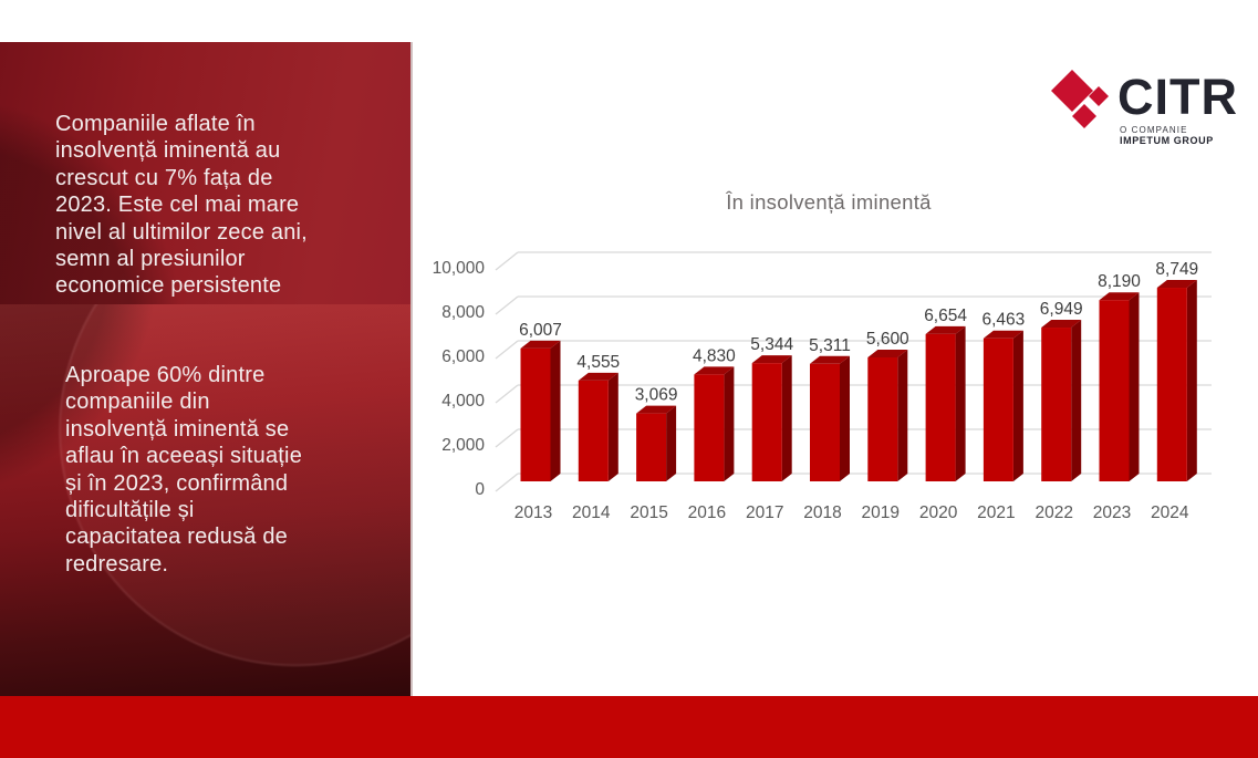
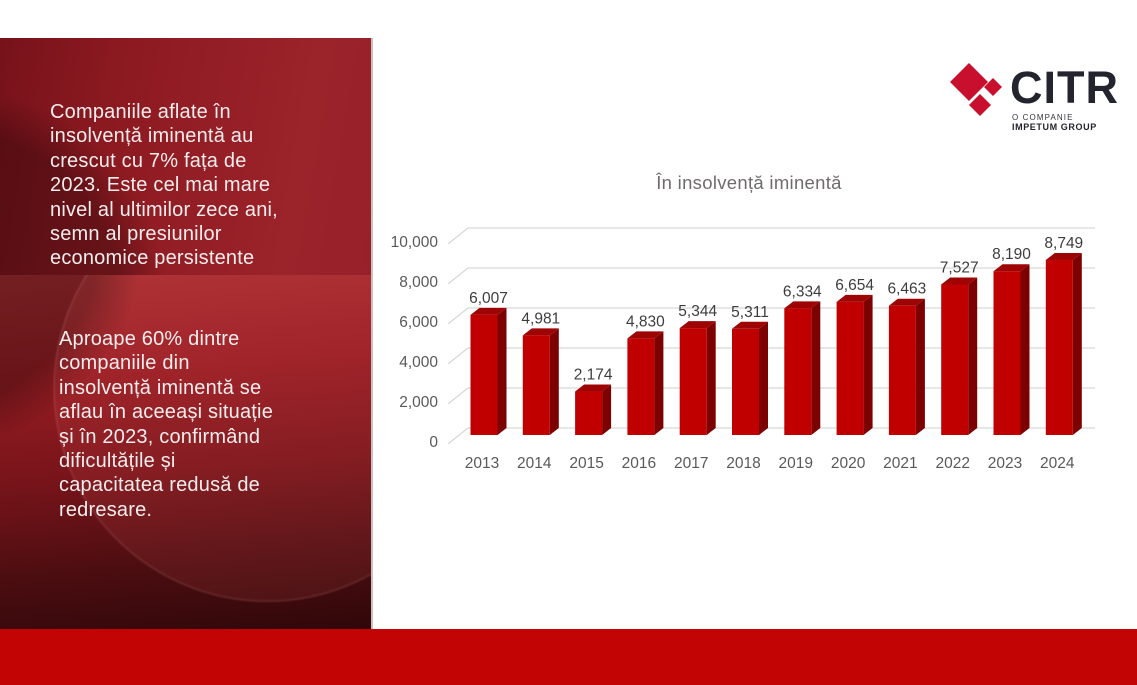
2014: 4,555 -> 4,981
2015: 3,069 -> 2,174
2019: 5,600 -> 6,334
2022: 6,949 -> 7,527
